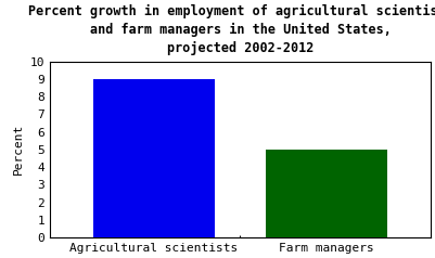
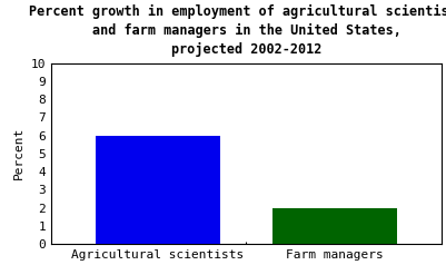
Agricultural scientists: 9 -> 6
Farm managers: 5 -> 2
